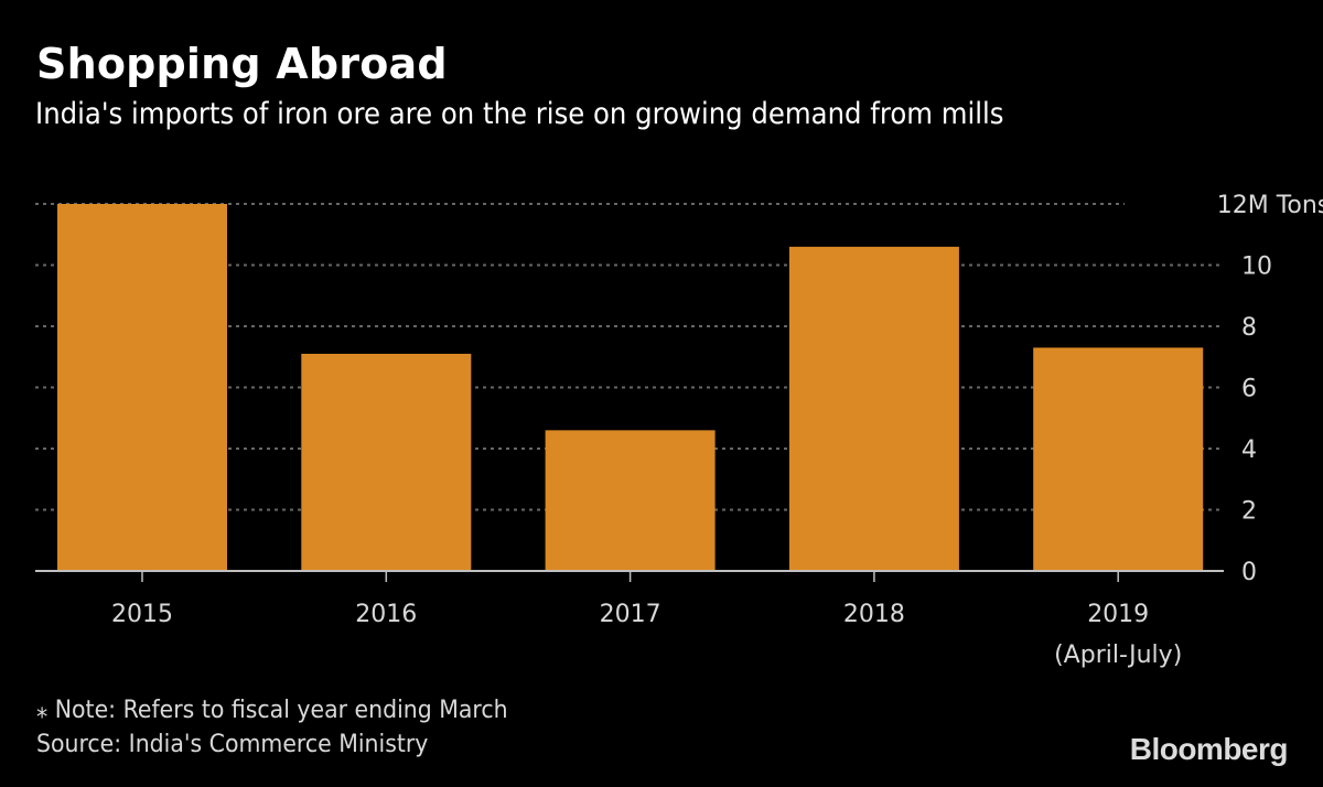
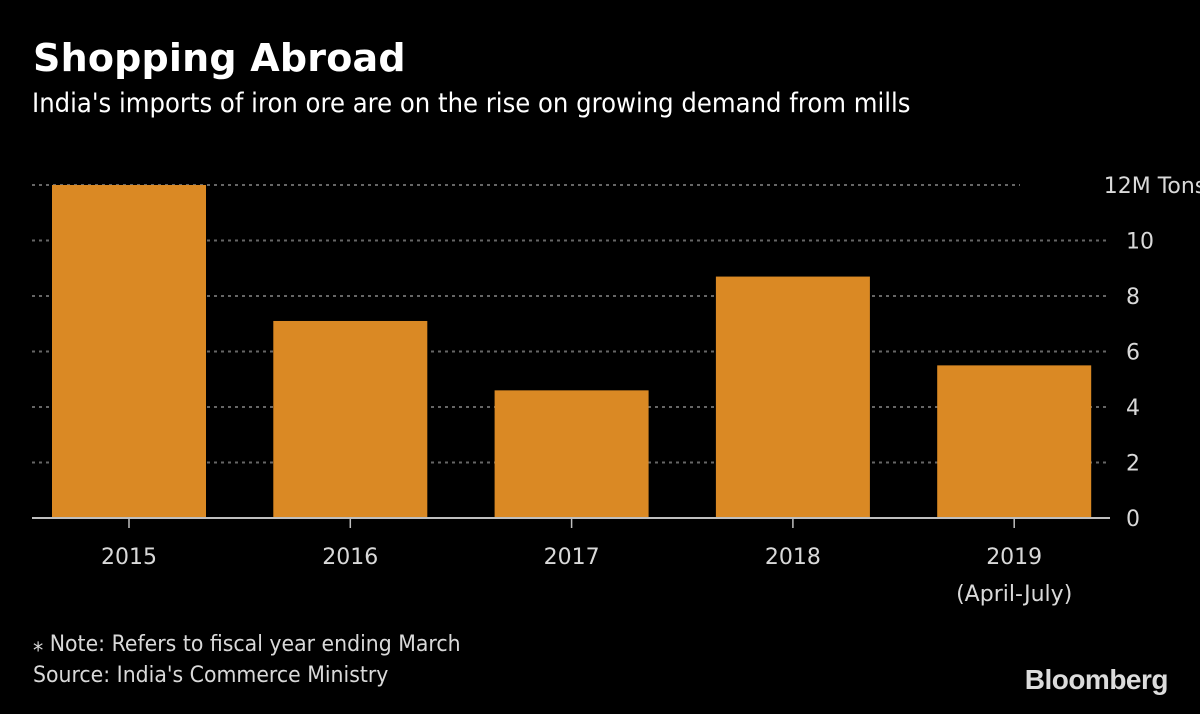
2018: 10.6 -> 8.7
2019: 7.3 -> 5.5
